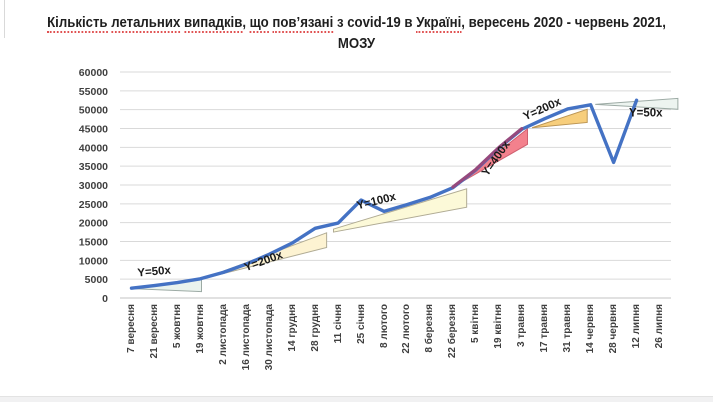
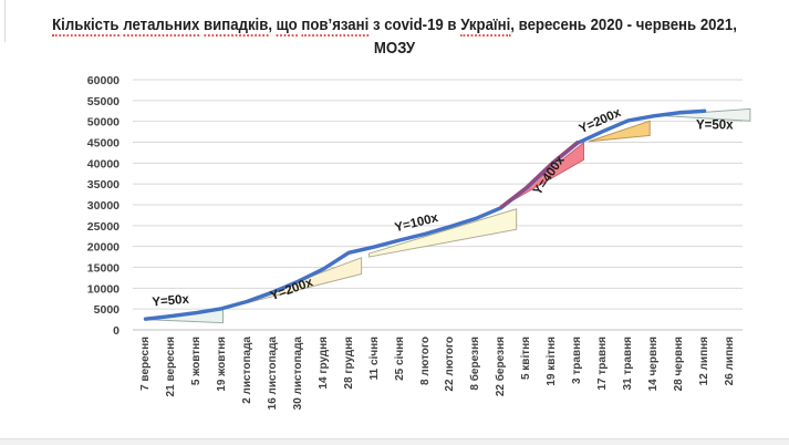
25 січня: 26000 -> 22000
28 червня: 36000 -> 52000
